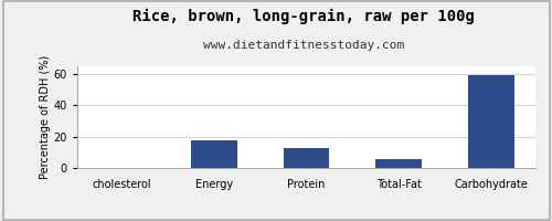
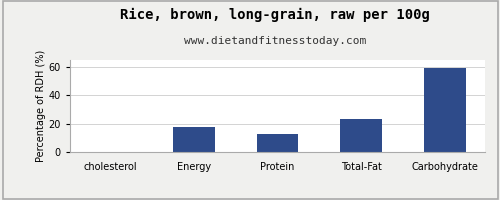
Total-Fat: 6 -> 23
